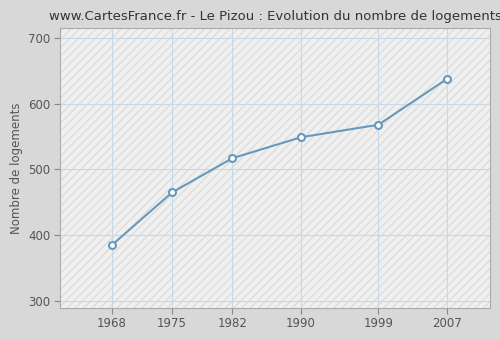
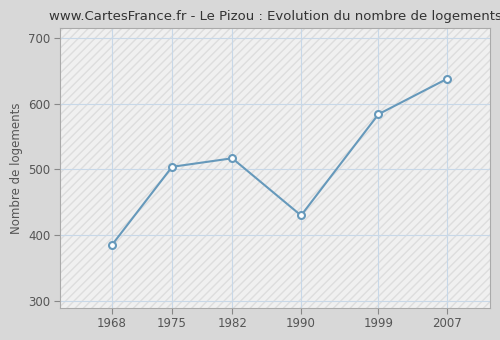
1975: 465 -> 504
1990: 549 -> 430
1999: 568 -> 584
